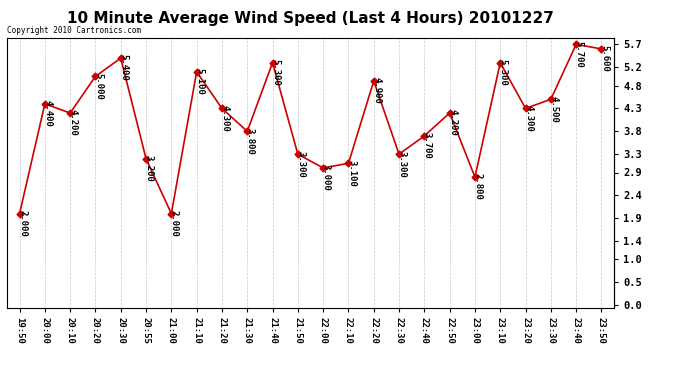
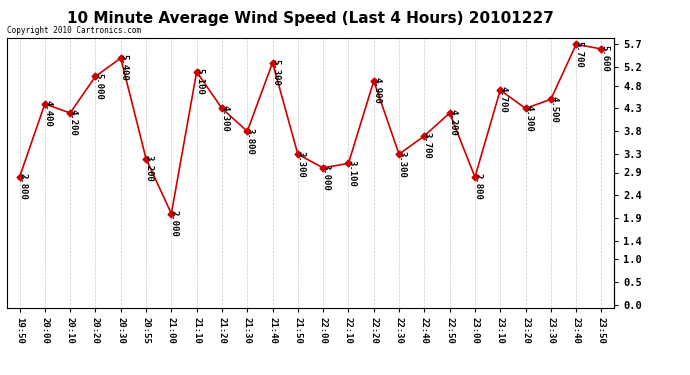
19:50: 2.000 -> 2.800
23:10: 5.300 -> 4.700
